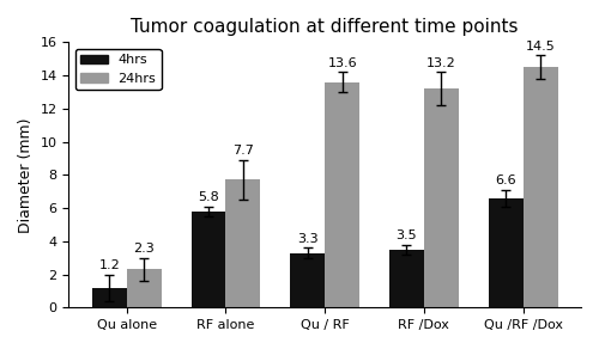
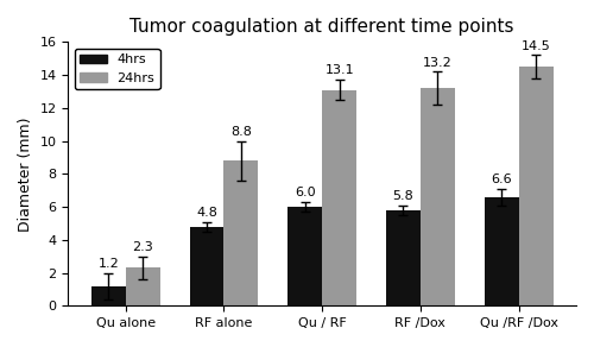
4hrs/RF alone: 5.8 -> 4.8
24hrs/RF alone: 7.7 -> 8.8
4hrs/Qu / RF: 3.3 -> 6.0
24hrs/Qu / RF: 13.6 -> 13.1
4hrs/RF /Dox: 3.5 -> 5.8
